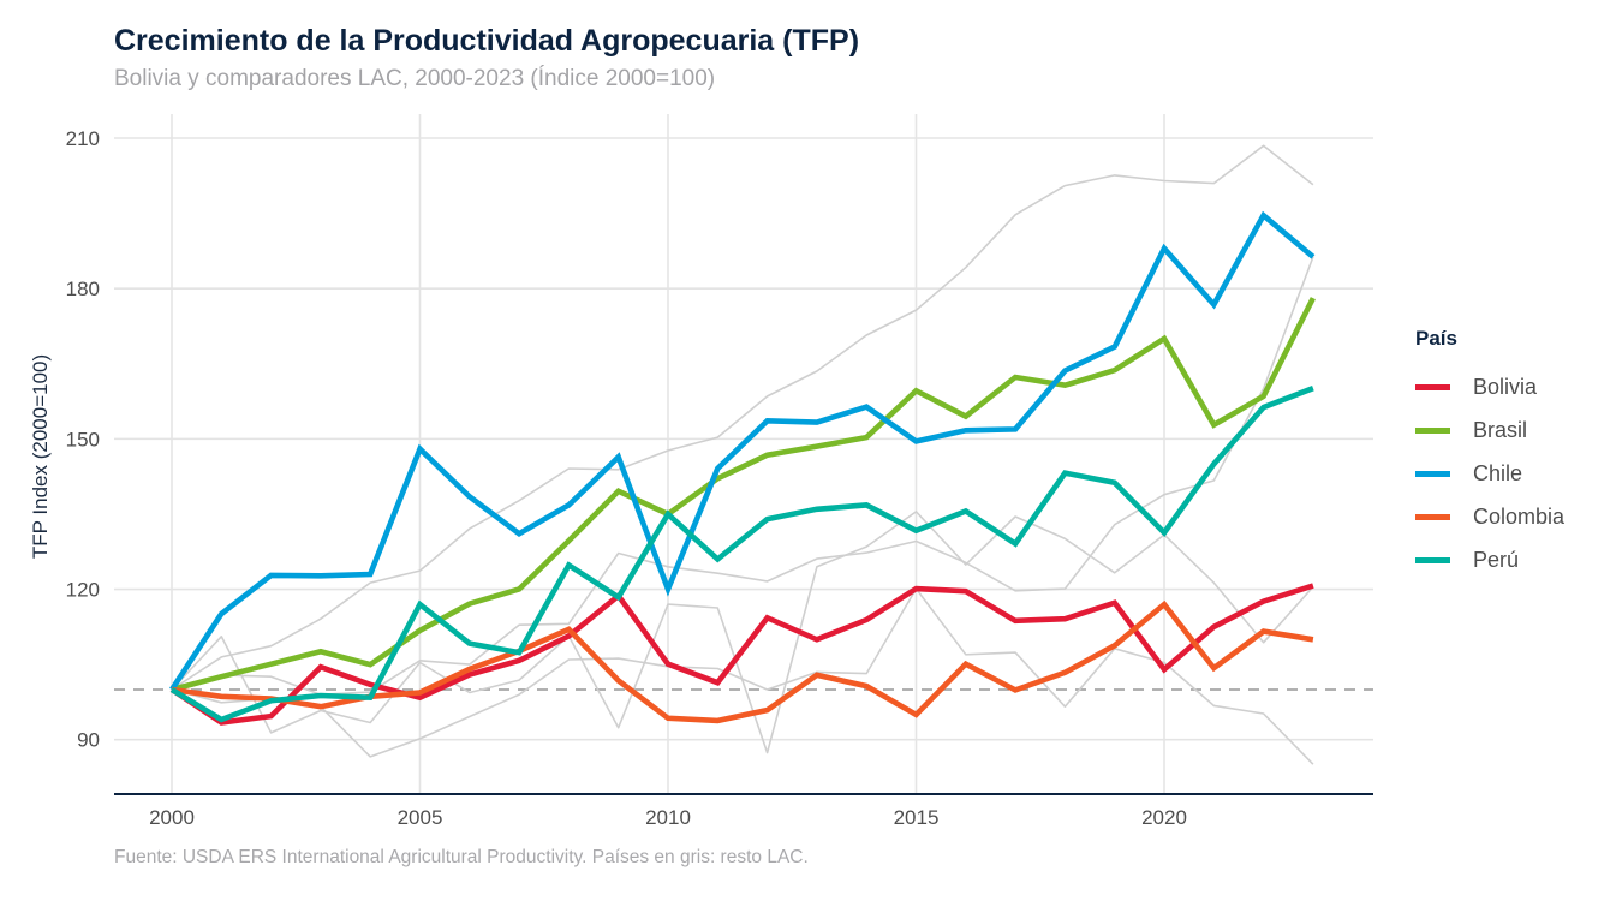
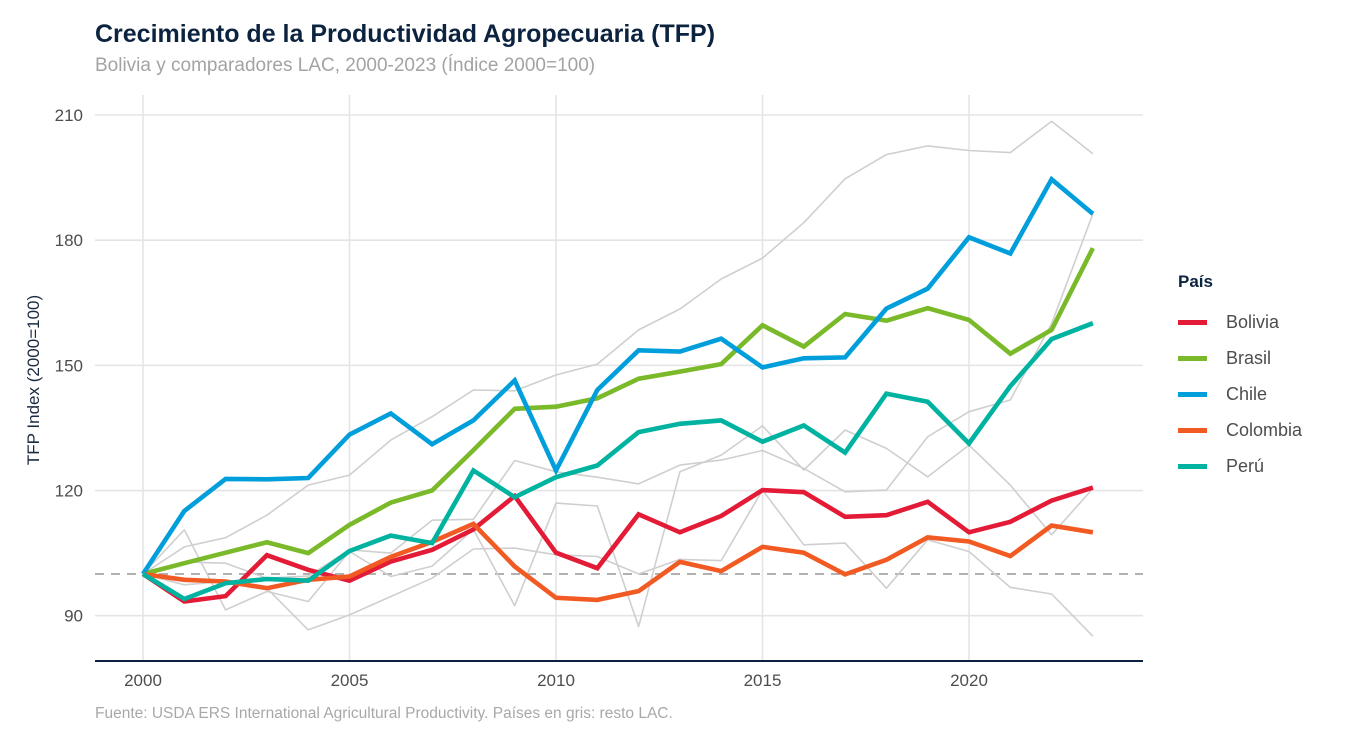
Chile/2005: 148 -> 133
Perú/2005: 117 -> 106
Brasil/2010: 135 -> 140
Chile/2010: 120 -> 125
Perú/2010: 135 -> 123
Colombia/2015: 95 -> 106
Bolivia/2020: 104 -> 110
Brasil/2020: 170 -> 161
Chile/2020: 188 -> 181
Colombia/2020: 117 -> 108
